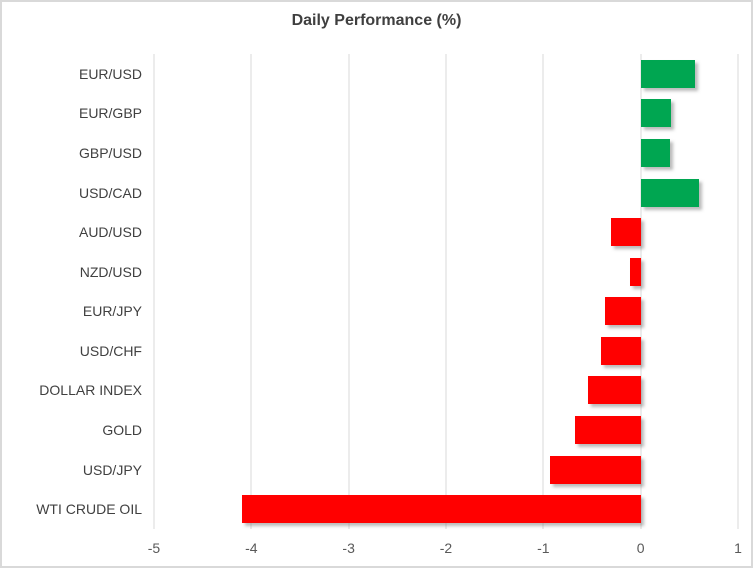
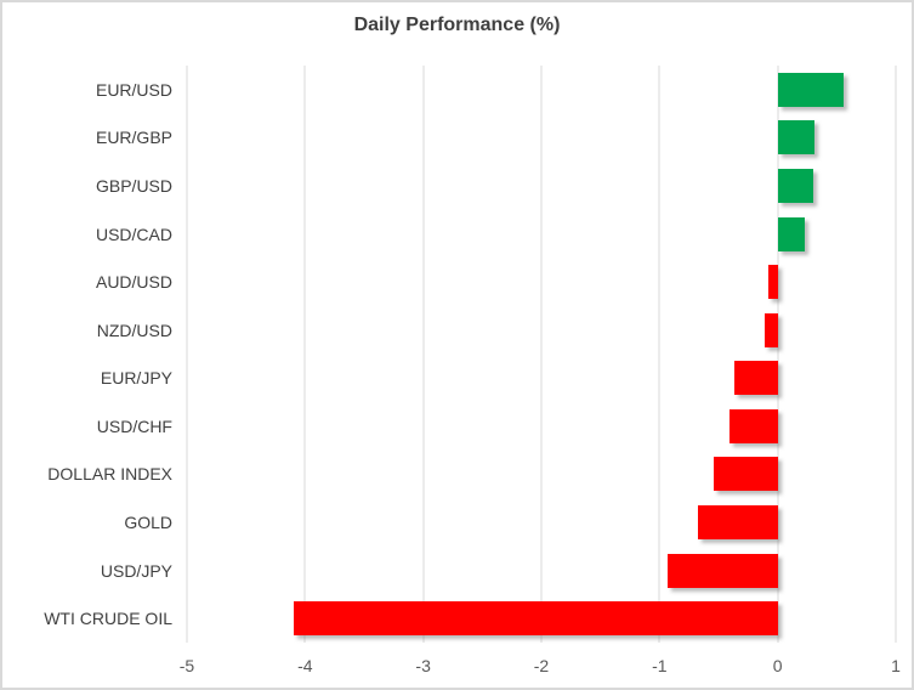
USD/CAD: 0.6 -> 0.2
AUD/USD: -0.3 -> -0.1
